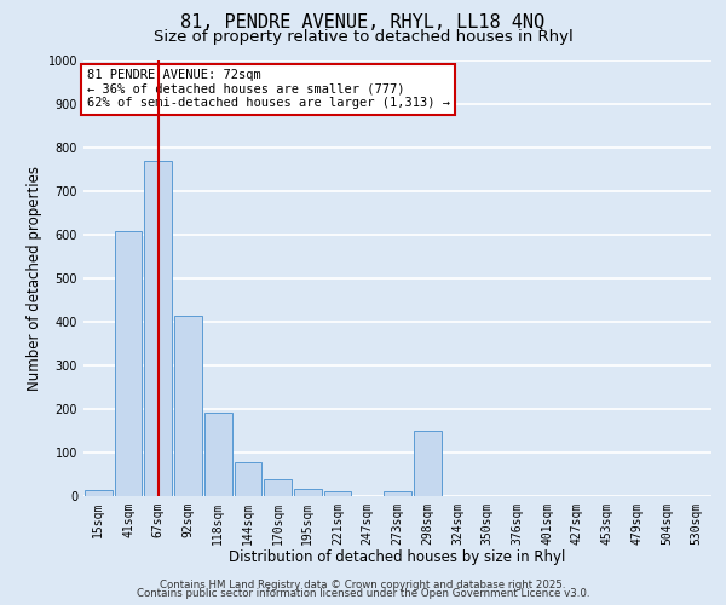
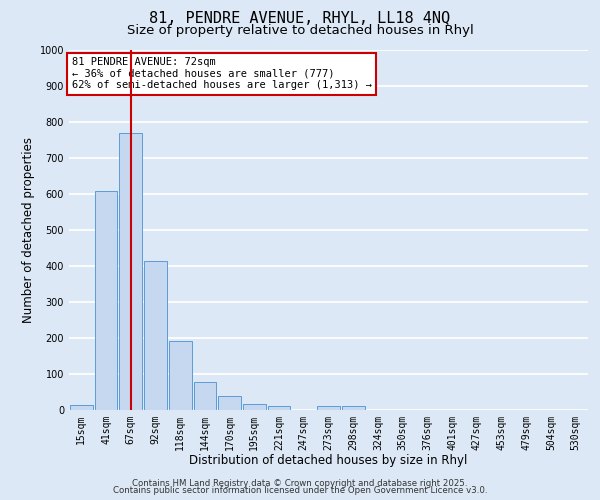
298sqm: 150 -> 10
